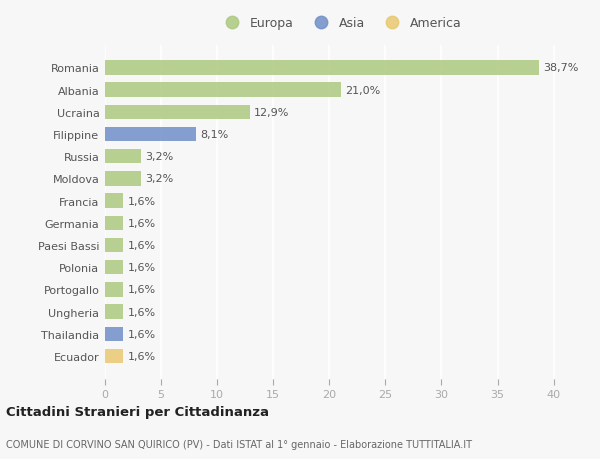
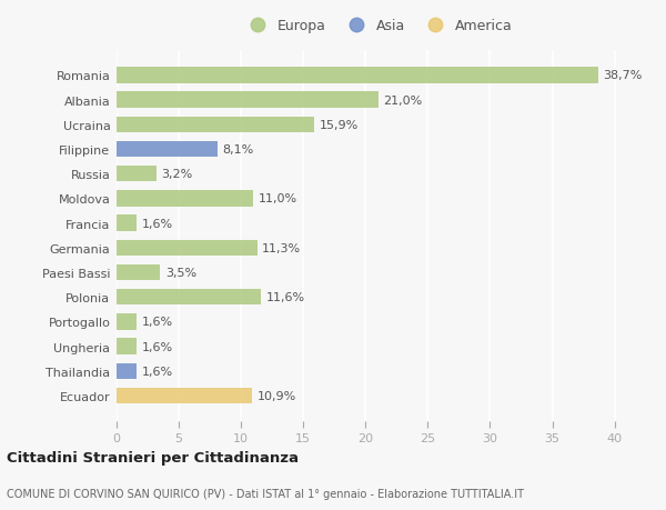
Ucraina: 12,9% -> 15,9%
Moldova: 3,2% -> 11,0%
Germania: 1,6% -> 11,3%
Paesi Bassi: 1,6% -> 3,5%
Polonia: 1,6% -> 11,6%
Ecuador: 1,6% -> 10,9%
